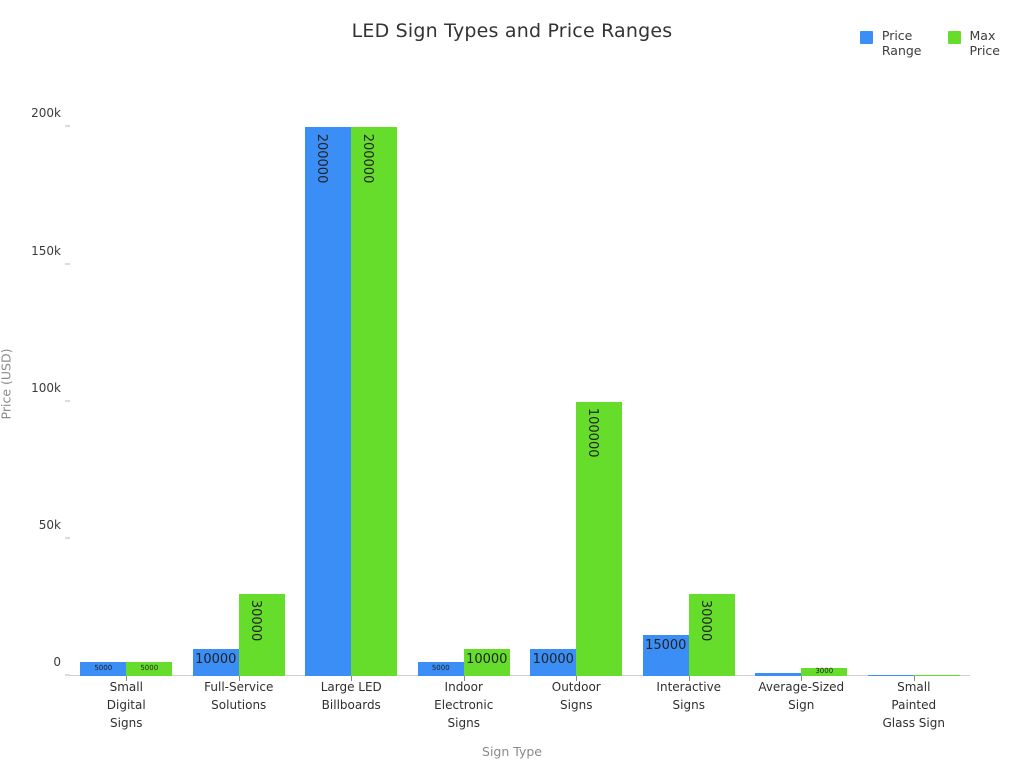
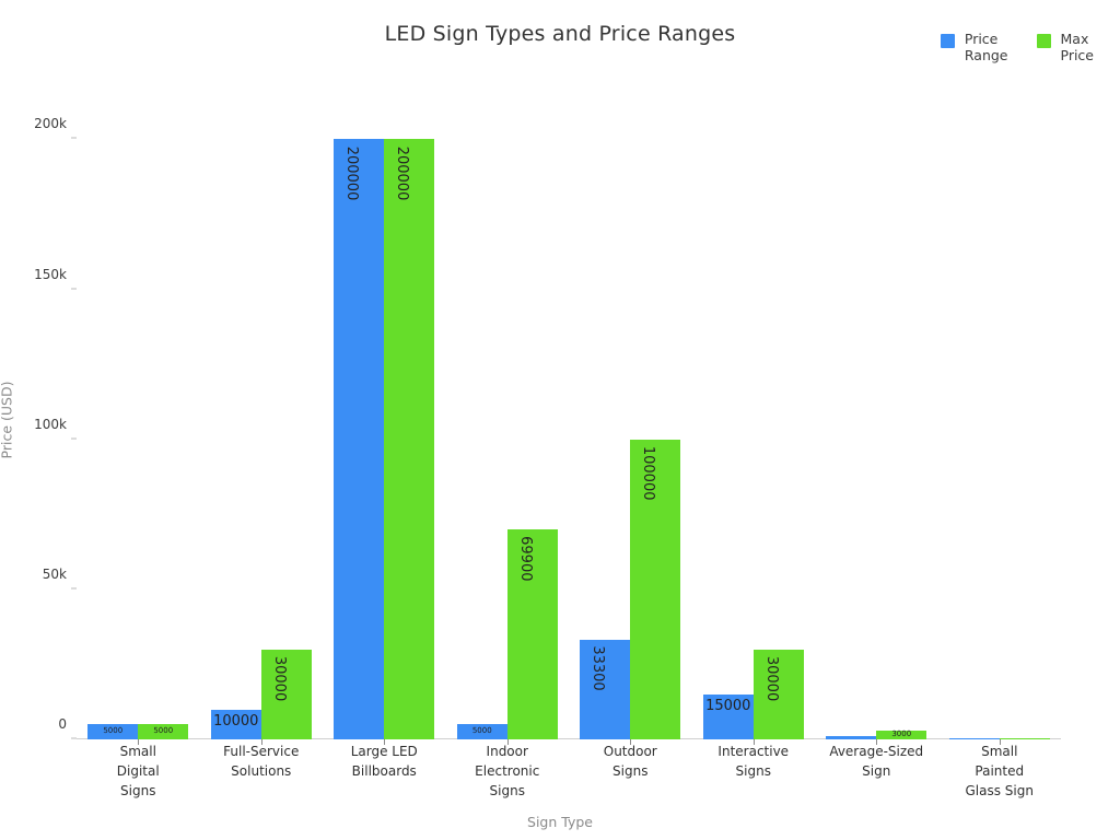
Max Price/Indoor Electronic Signs: 10000 -> 69900
Price Range/Outdoor Signs: 10000 -> 33300
